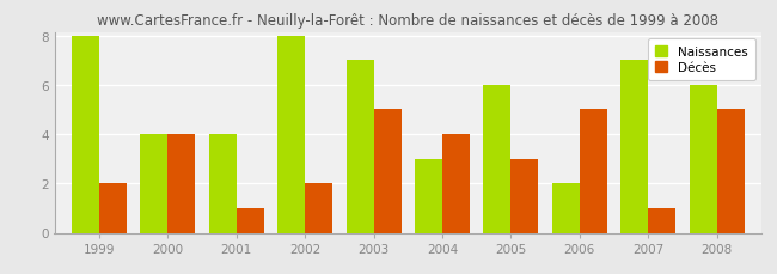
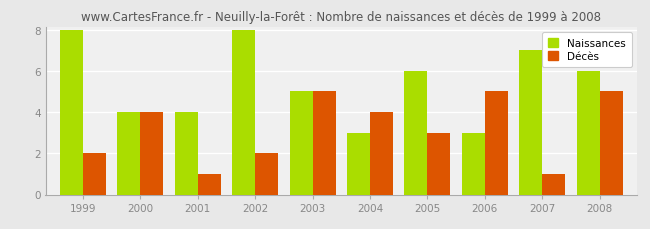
Naissances/2003: 7 -> 5
Naissances/2006: 2 -> 3
